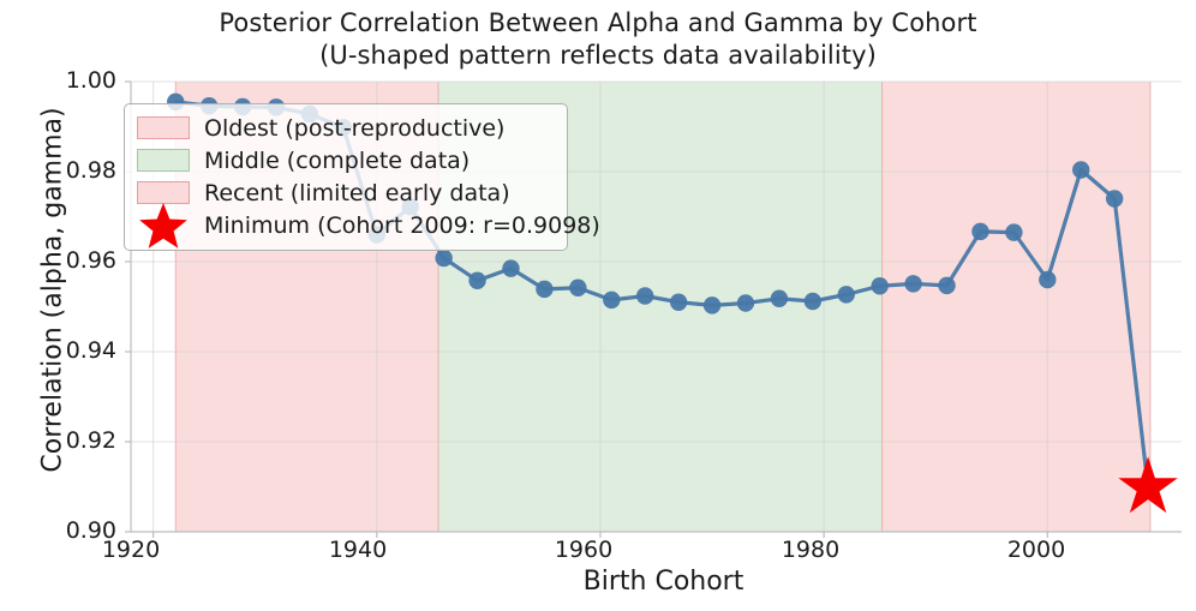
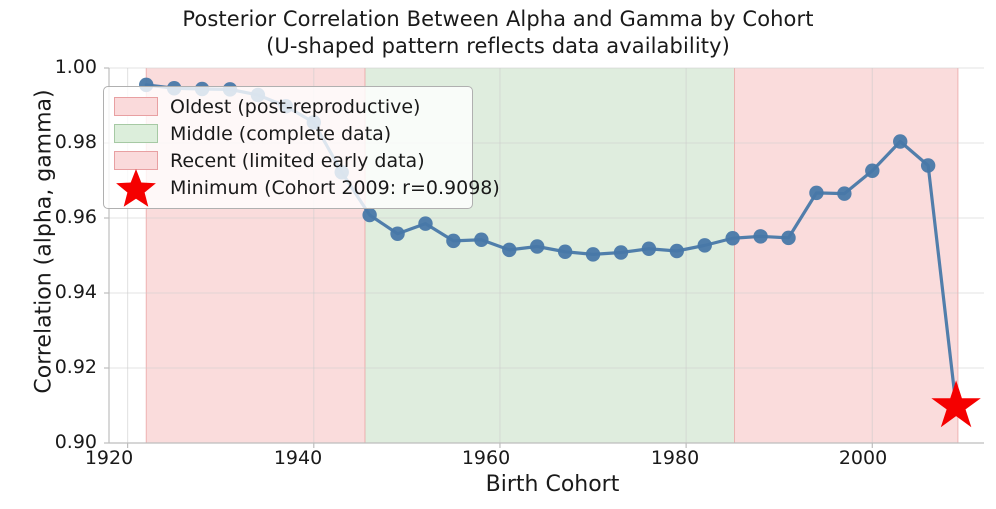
1940: 0.966 -> 0.986
2000: 0.956 -> 0.973
